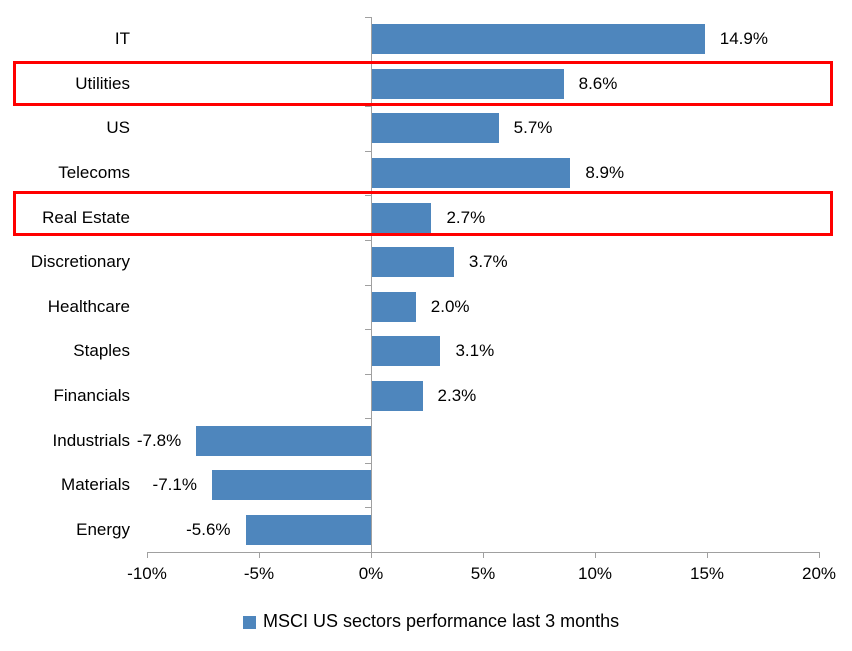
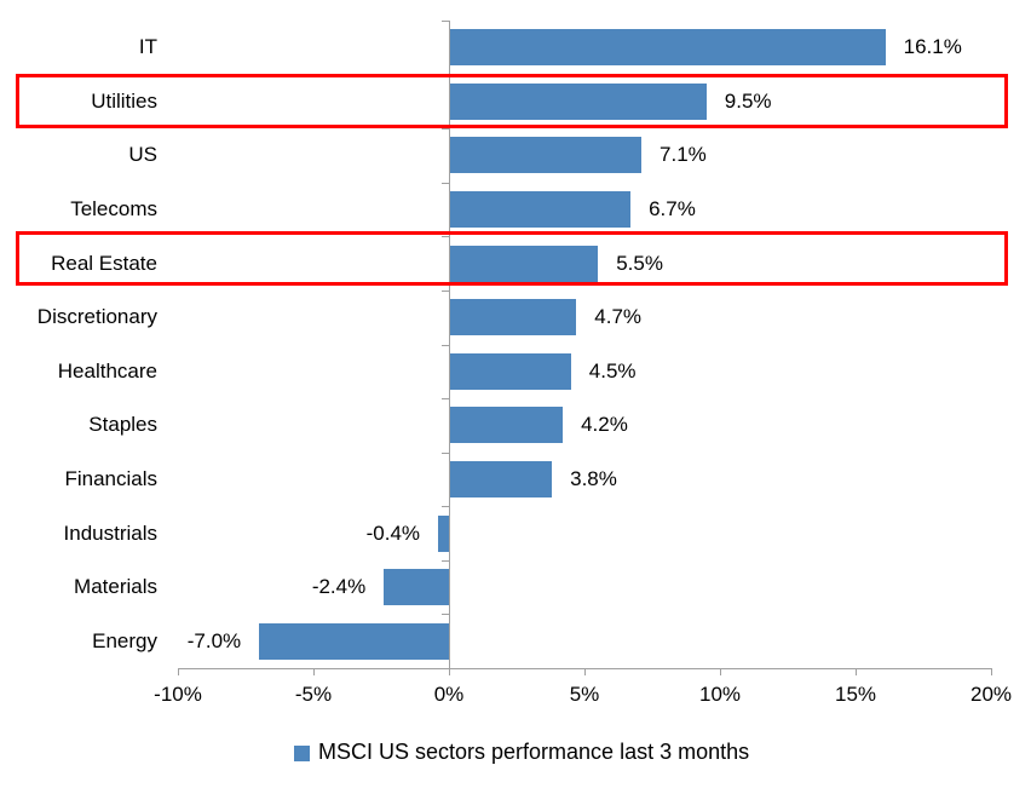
IT: 14.9% -> 16.1%
Utilities: 8.6% -> 9.5%
US: 5.7% -> 7.1%
Telecoms: 8.9% -> 6.7%
Real Estate: 2.7% -> 5.5%
Discretionary: 3.7% -> 4.7%
Healthcare: 2.0% -> 4.5%
Staples: 3.1% -> 4.2%
Financials: 2.3% -> 3.8%
Industrials: -7.8% -> -0.4%
Materials: -7.1% -> -2.4%
Energy: -5.6% -> -7.0%
